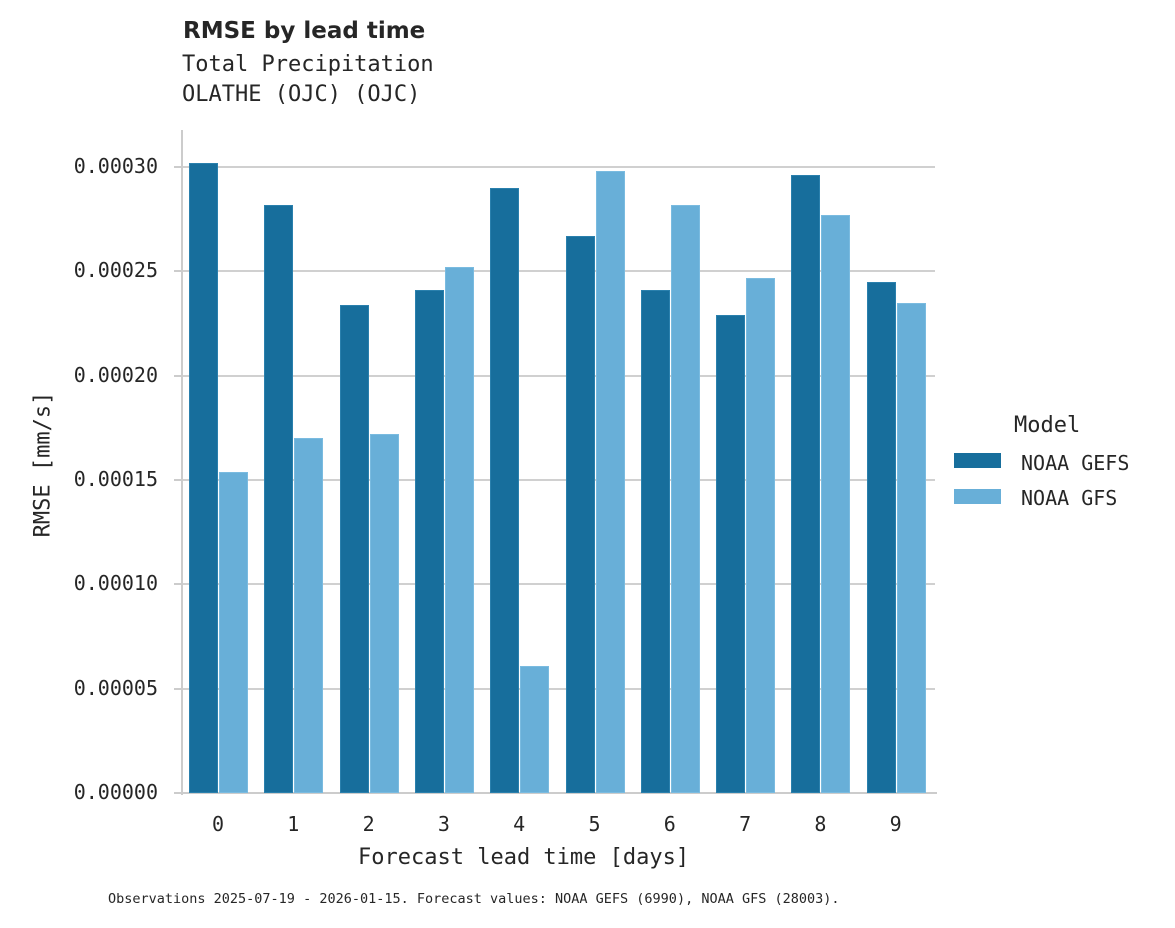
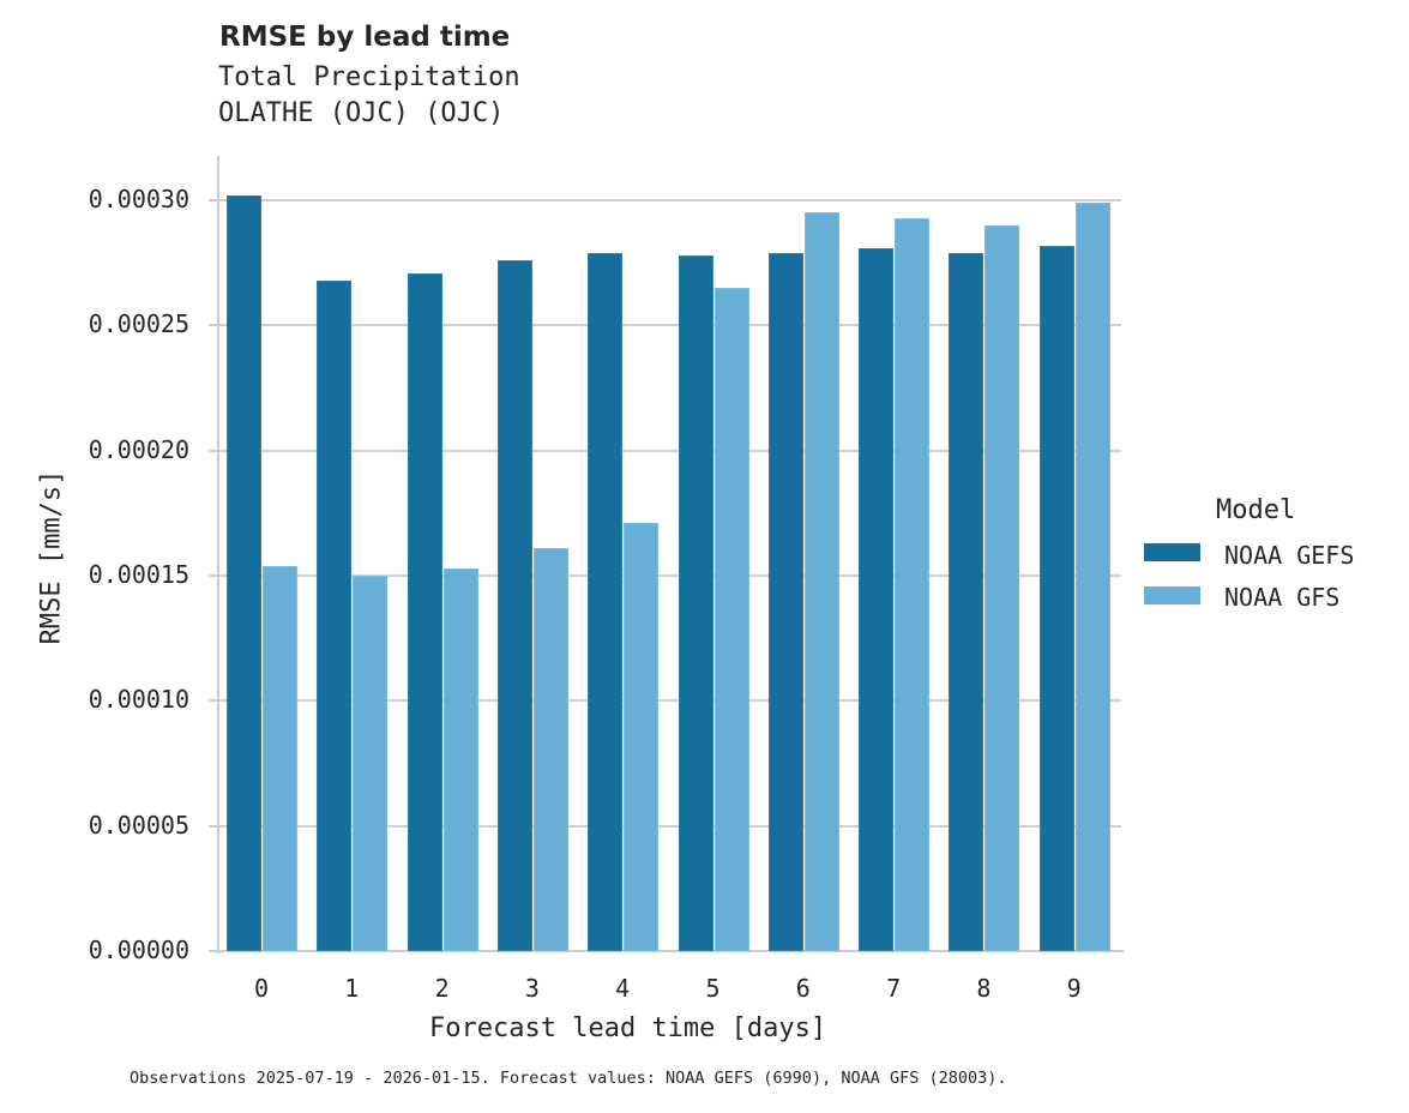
NOAA GEFS/1: 0.000282 -> 0.000268
NOAA GFS/1: 0.000170 -> 0.000150
NOAA GEFS/2: 0.000234 -> 0.000271
NOAA GFS/2: 0.000172 -> 0.000153
NOAA GEFS/3: 0.000241 -> 0.000276
NOAA GFS/3: 0.000252 -> 0.000161
NOAA GEFS/4: 0.000290 -> 0.000279
NOAA GFS/4: 0.000061 -> 0.000171
NOAA GEFS/5: 0.000267 -> 0.000278
NOAA GFS/5: 0.000298 -> 0.000265
NOAA GEFS/6: 0.000241 -> 0.000279
NOAA GFS/6: 0.000282 -> 0.000295
NOAA GEFS/7: 0.000229 -> 0.000281
NOAA GFS/7: 0.000247 -> 0.000293
NOAA GEFS/8: 0.000296 -> 0.000279
NOAA GFS/8: 0.000277 -> 0.000290
NOAA GEFS/9: 0.000245 -> 0.000282
NOAA GFS/9: 0.000235 -> 0.000299
